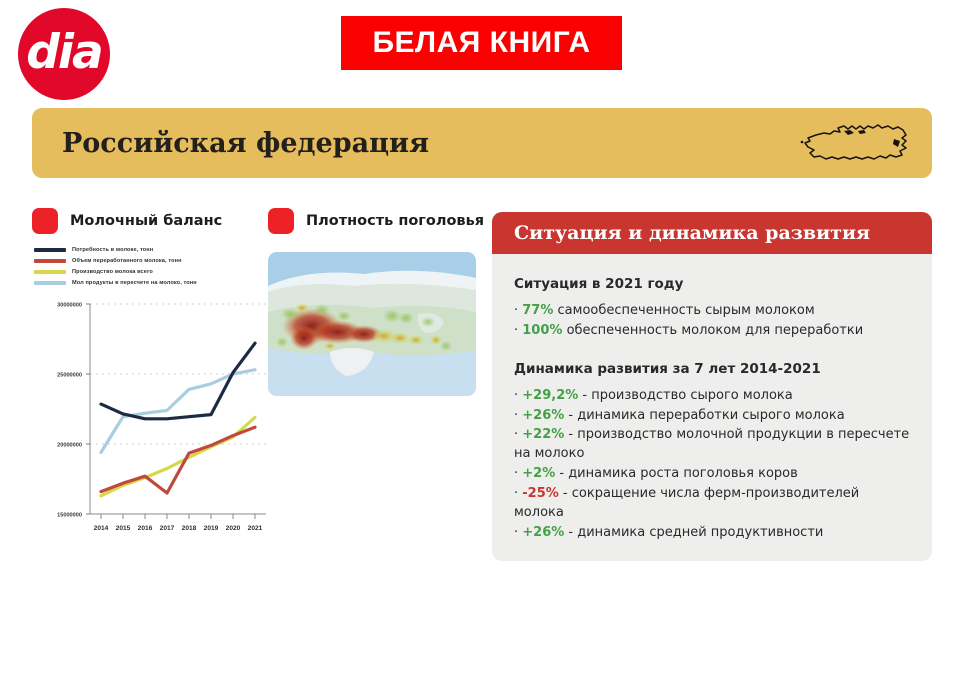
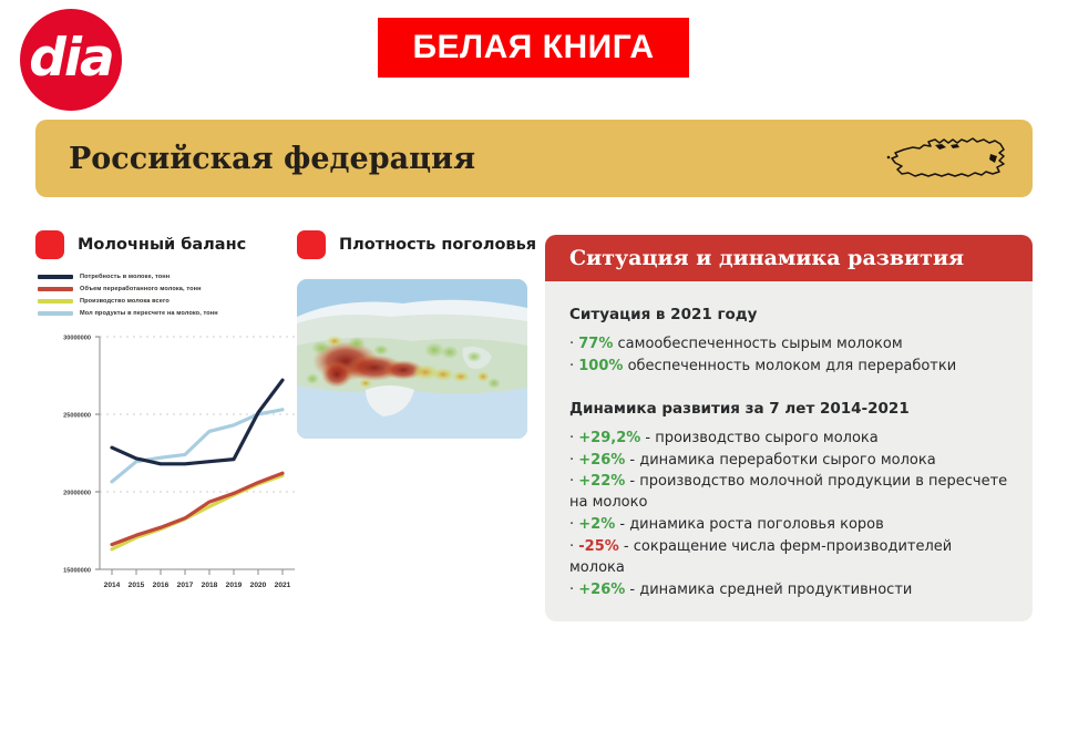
Мол продукты в пересчете на молоко, тонн/2014: 19400000 -> 20600000
Объем переработанного молока, тонн/2017: 16500000 -> 18300000
Производство молока всего/2021: 21900000 -> 21000000
